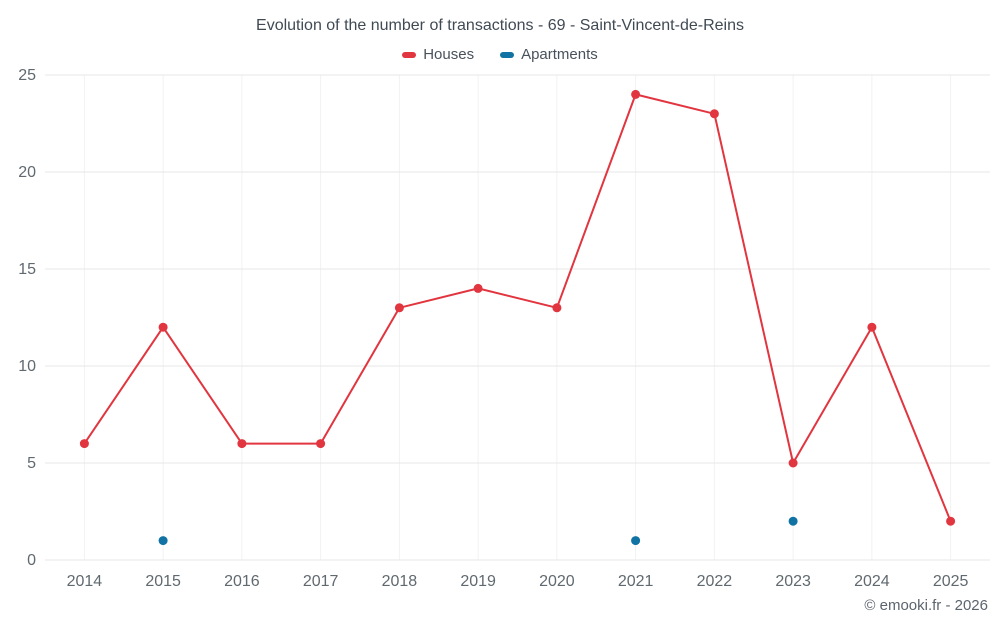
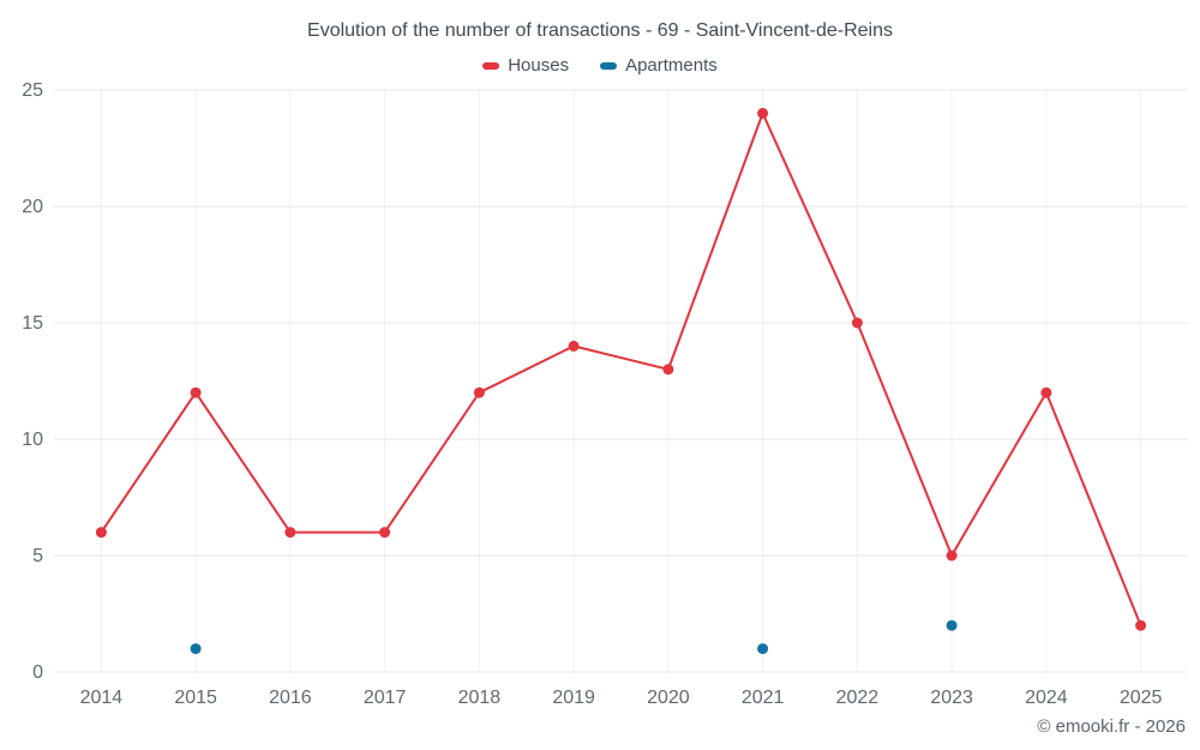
Houses/2018: 13 -> 12
Houses/2022: 23 -> 15
